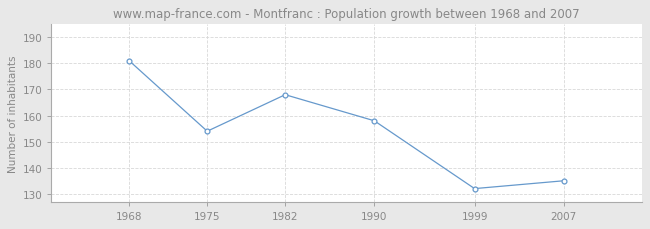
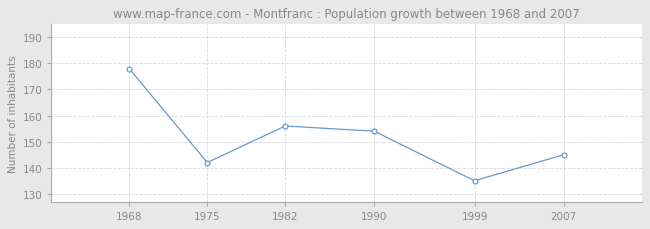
1968: 181 -> 178
1975: 154 -> 142
1982: 168 -> 156
1990: 158 -> 154
1999: 132 -> 135
2007: 135 -> 145
